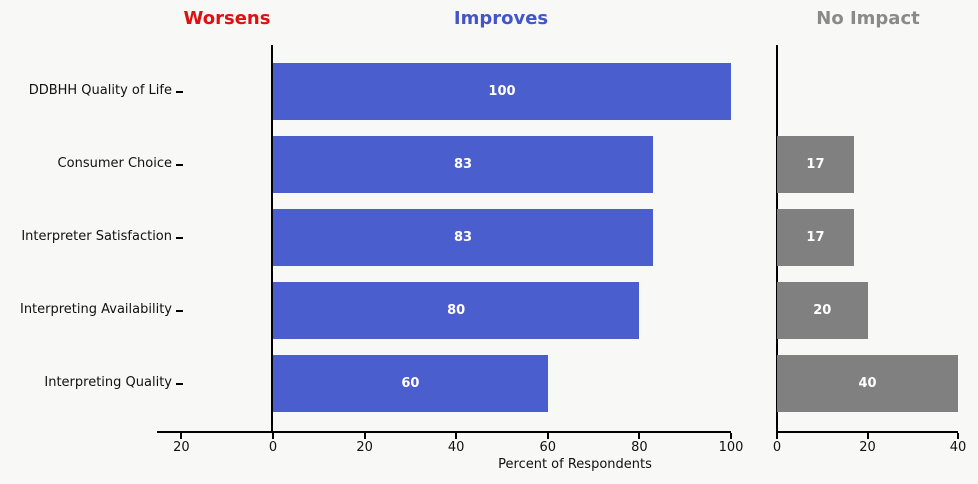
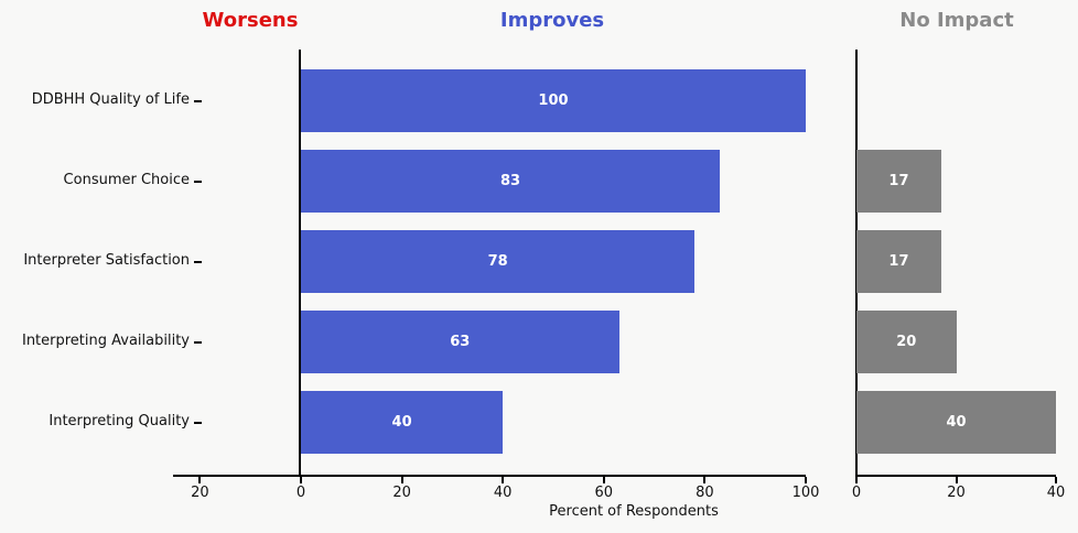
Improves/Interpreter Satisfaction: 83 -> 78
Improves/Interpreting Availability: 80 -> 63
Improves/Interpreting Quality: 60 -> 40
